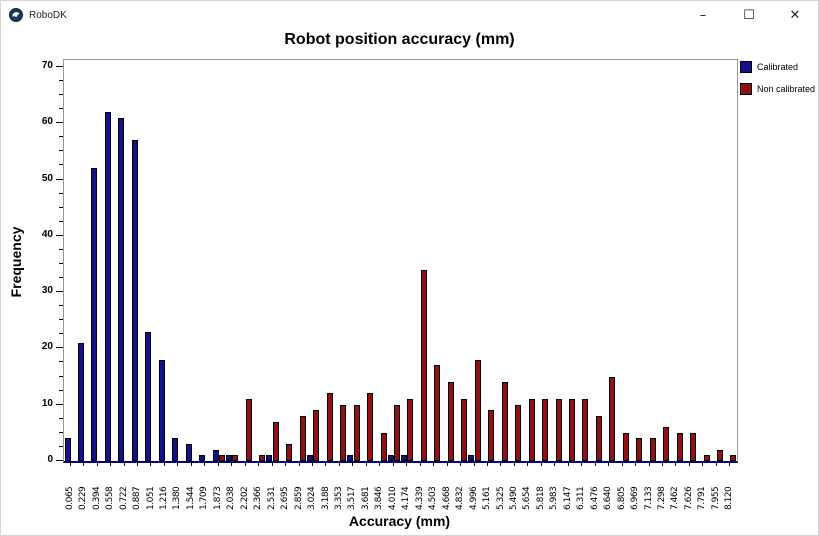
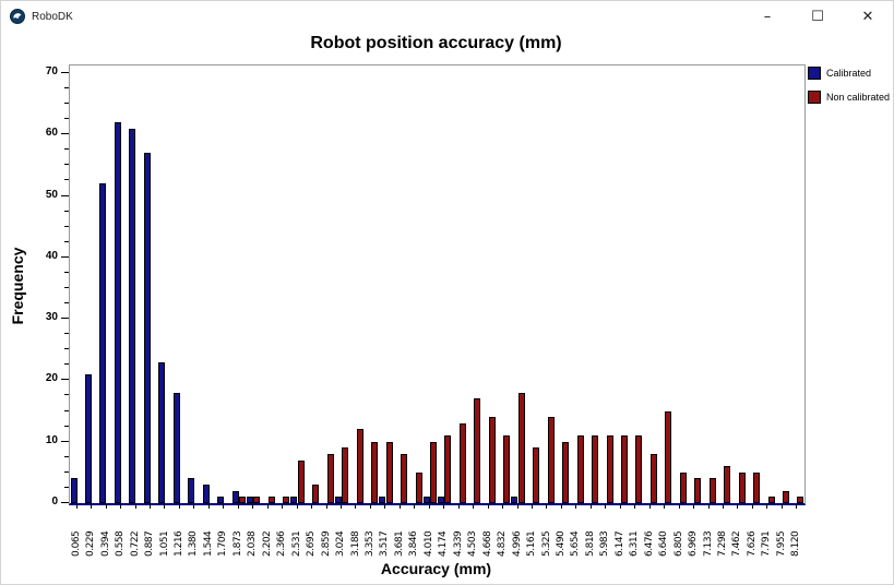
Non calibrated/2.202: 11 -> 1
Non calibrated/3.681: 12 -> 8
Non calibrated/4.339: 34 -> 13
